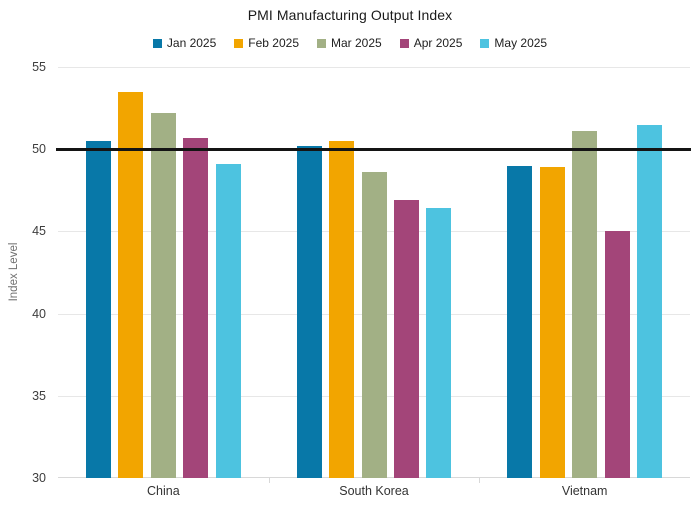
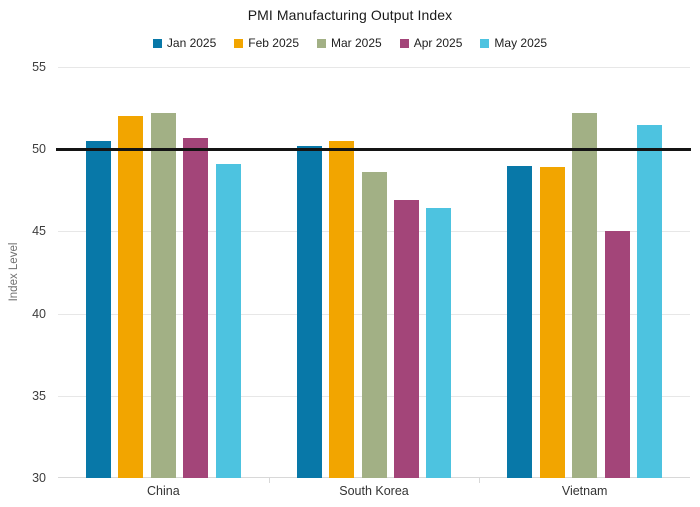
Feb 2025/China: 53.5 -> 52.0
Mar 2025/Vietnam: 51.1 -> 52.2
